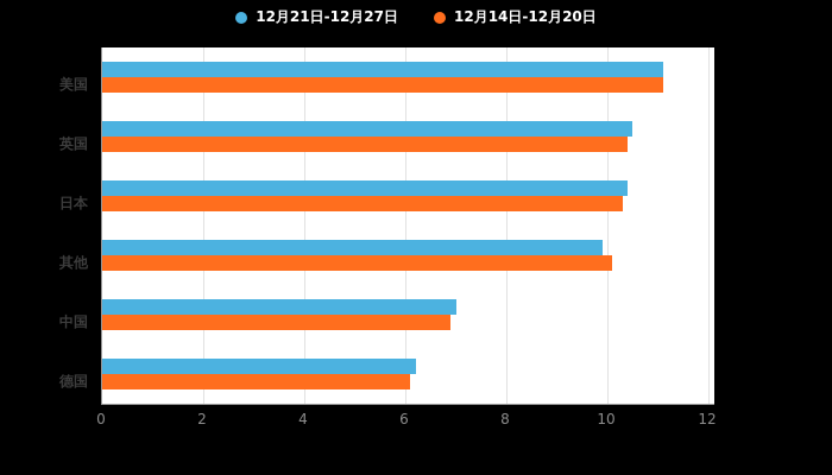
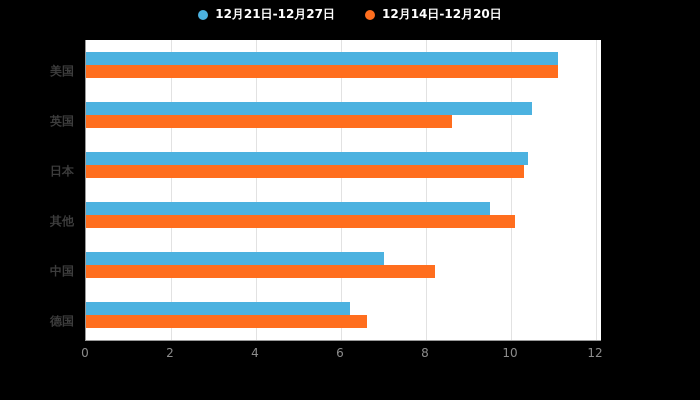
12月14日-12月20日/英国: 10.4 -> 8.6
12月21日-12月27日/其他: 9.9 -> 9.5
12月14日-12月20日/中国: 6.9 -> 8.2
12月14日-12月20日/德国: 6.1 -> 6.6
